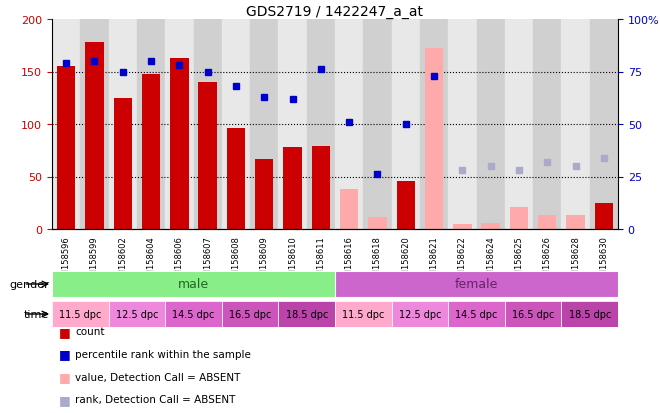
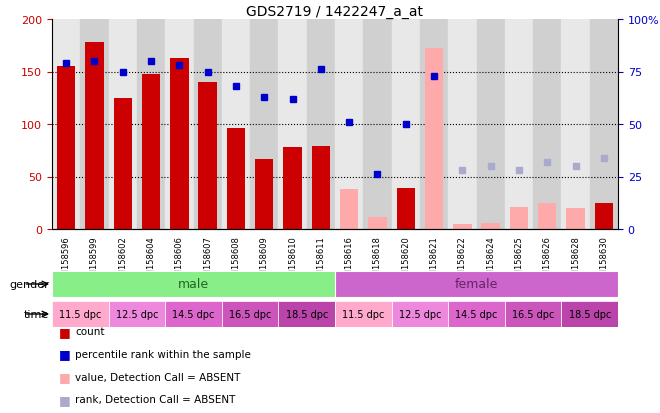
GSM158620: 46 -> 39
GSM158626: 13 -> 25
GSM158628: 13 -> 20
